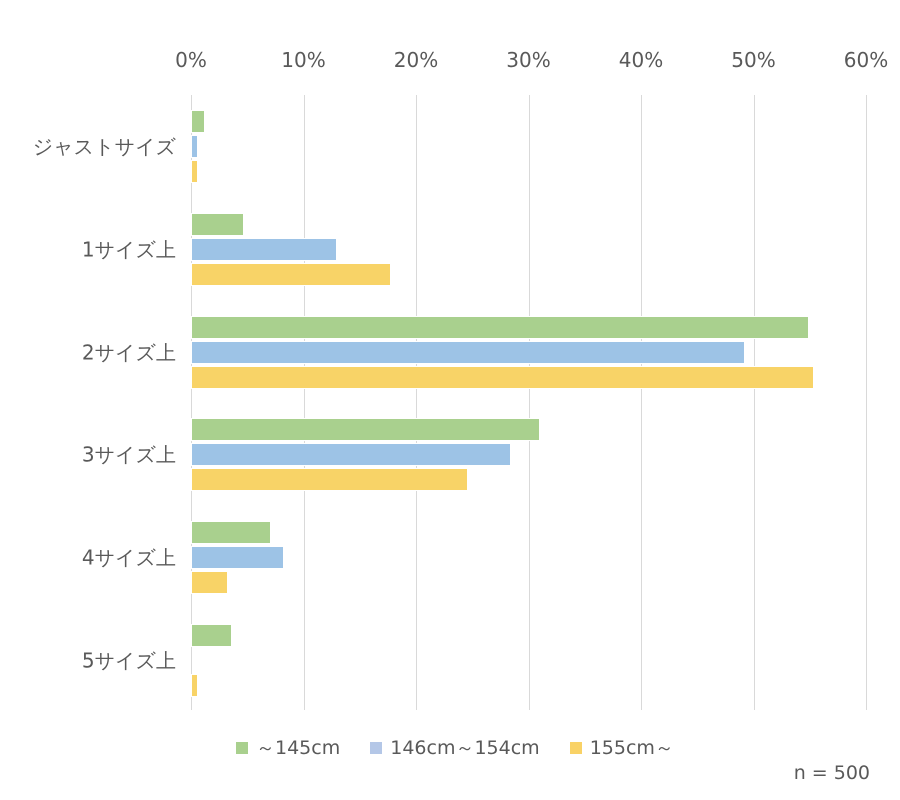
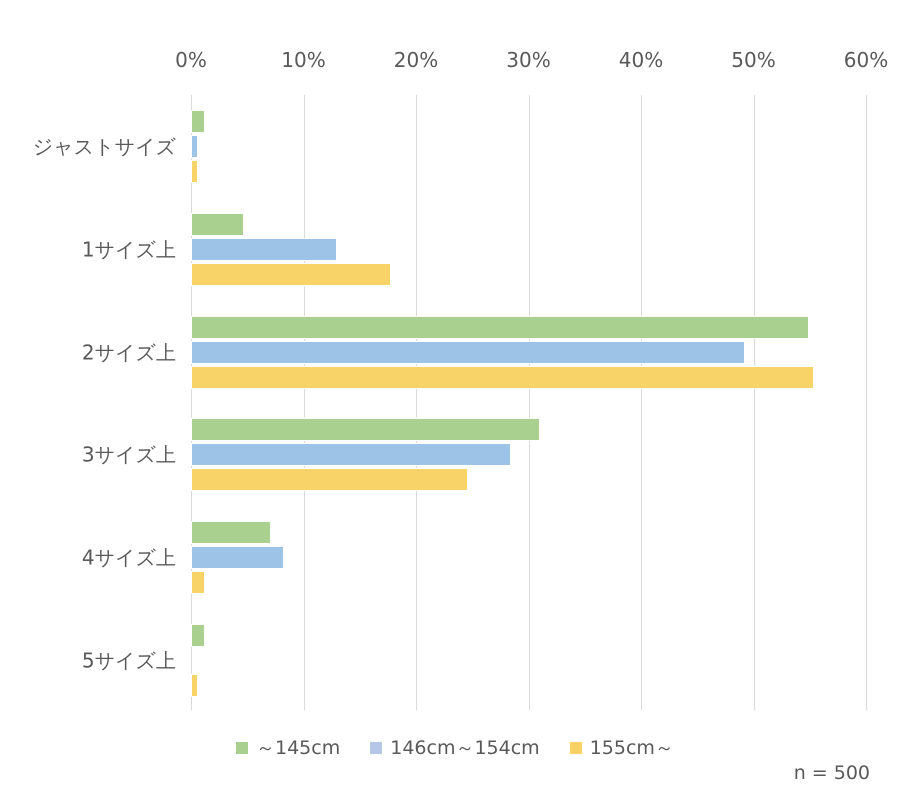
155cm～/4サイズ上: 3.3% -> 1.2%
～145cm/5サイズ上: 3.6% -> 1.2%
